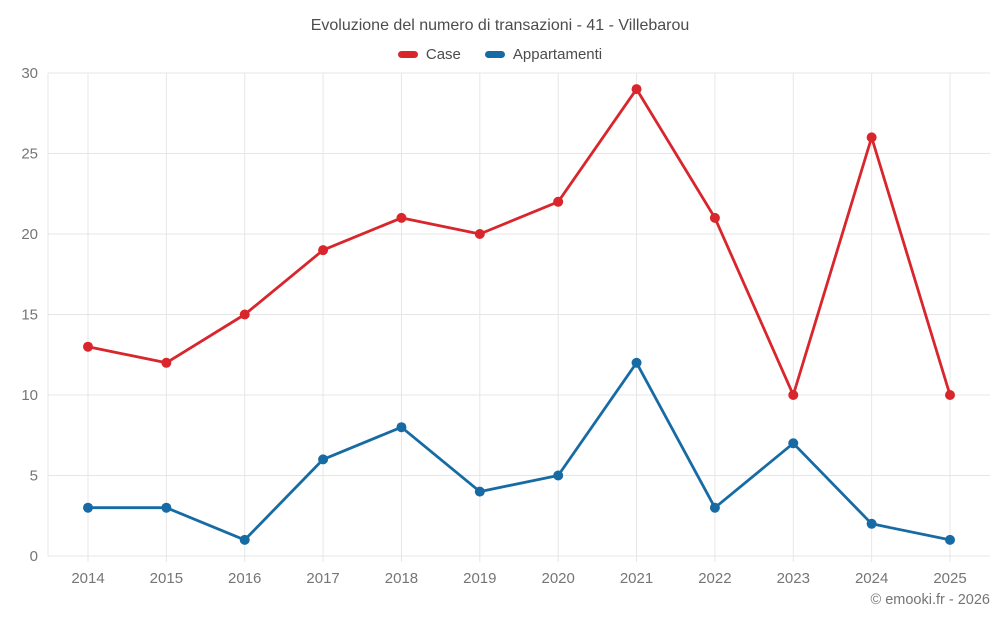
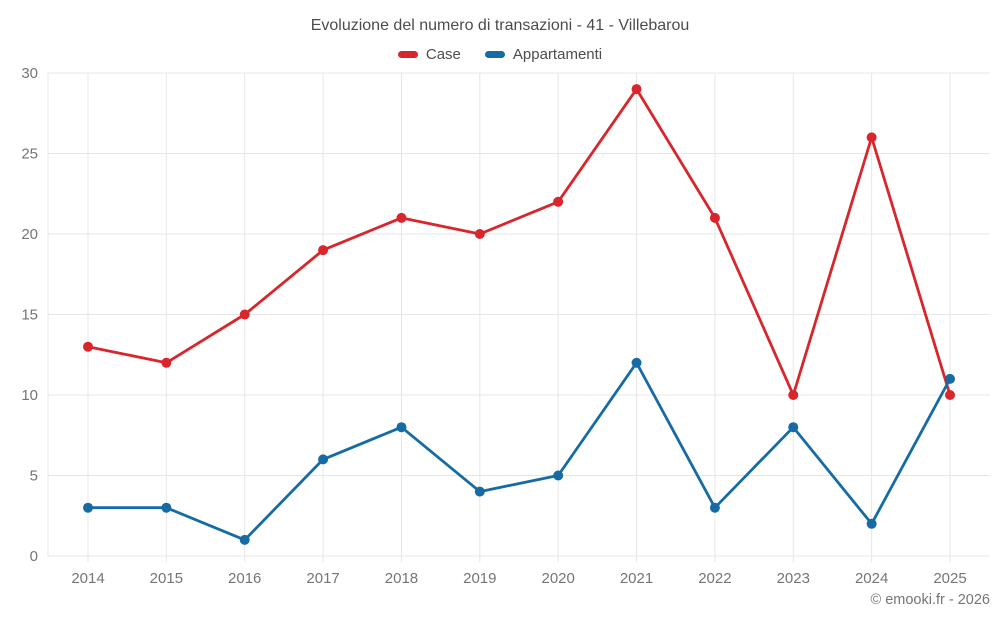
Appartamenti/2023: 7 -> 8
Appartamenti/2025: 1 -> 11
